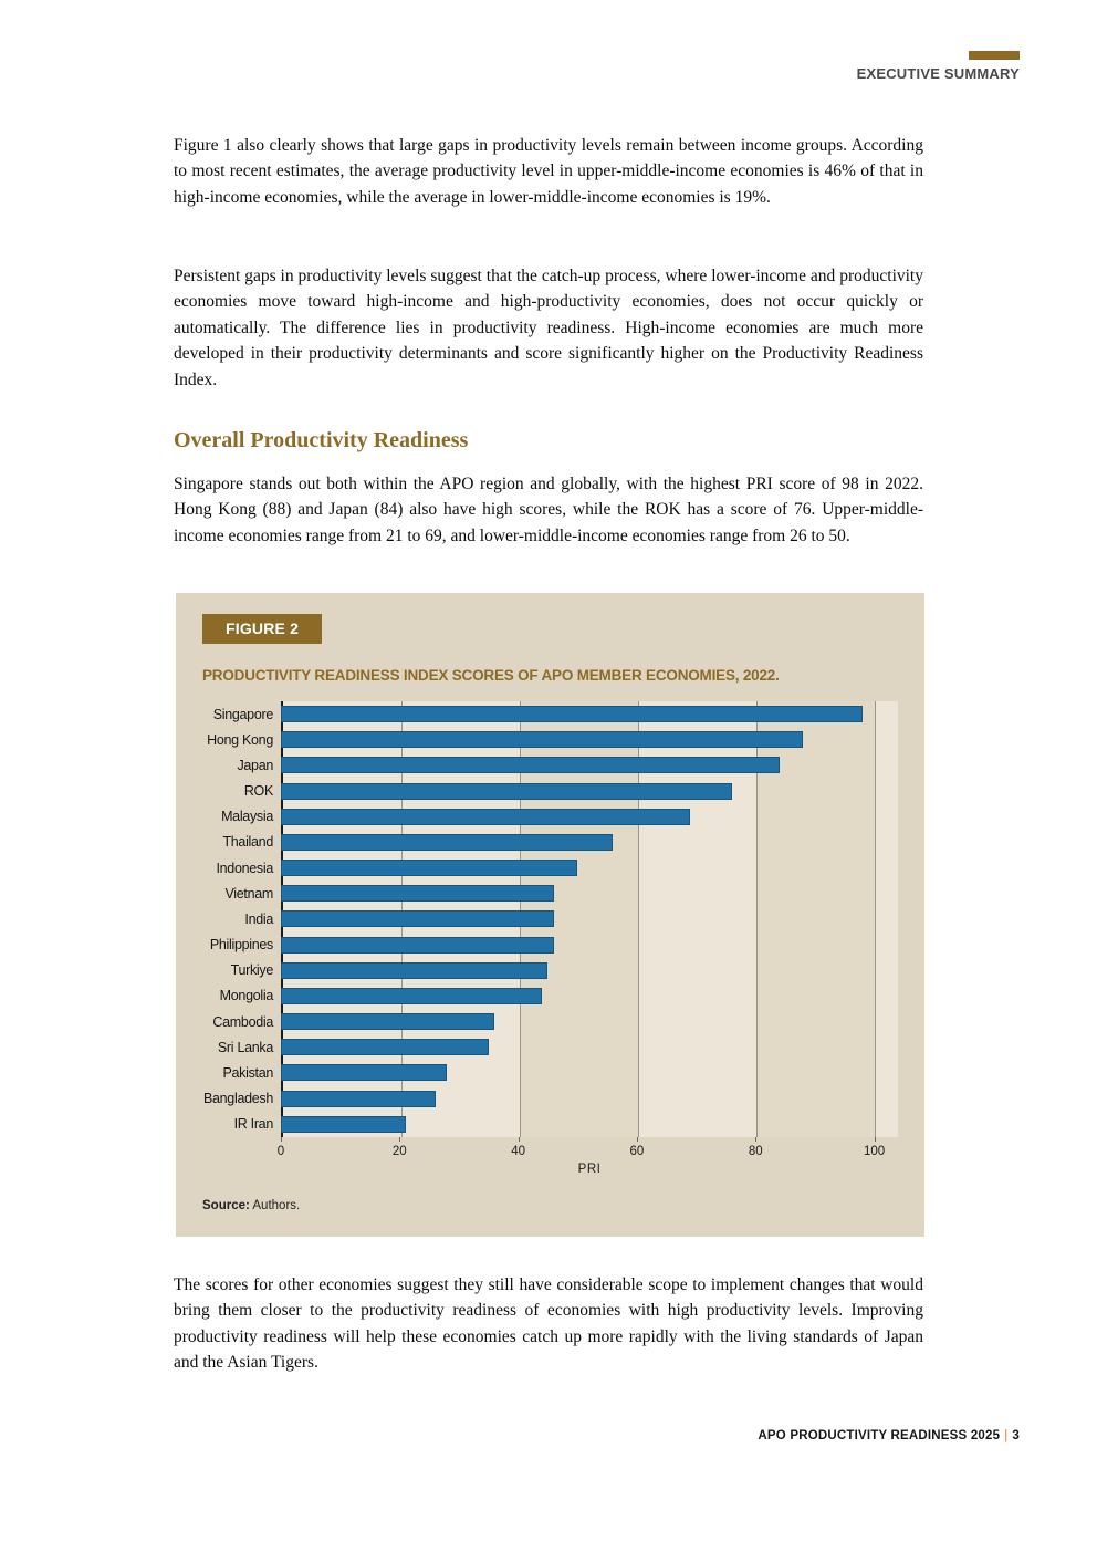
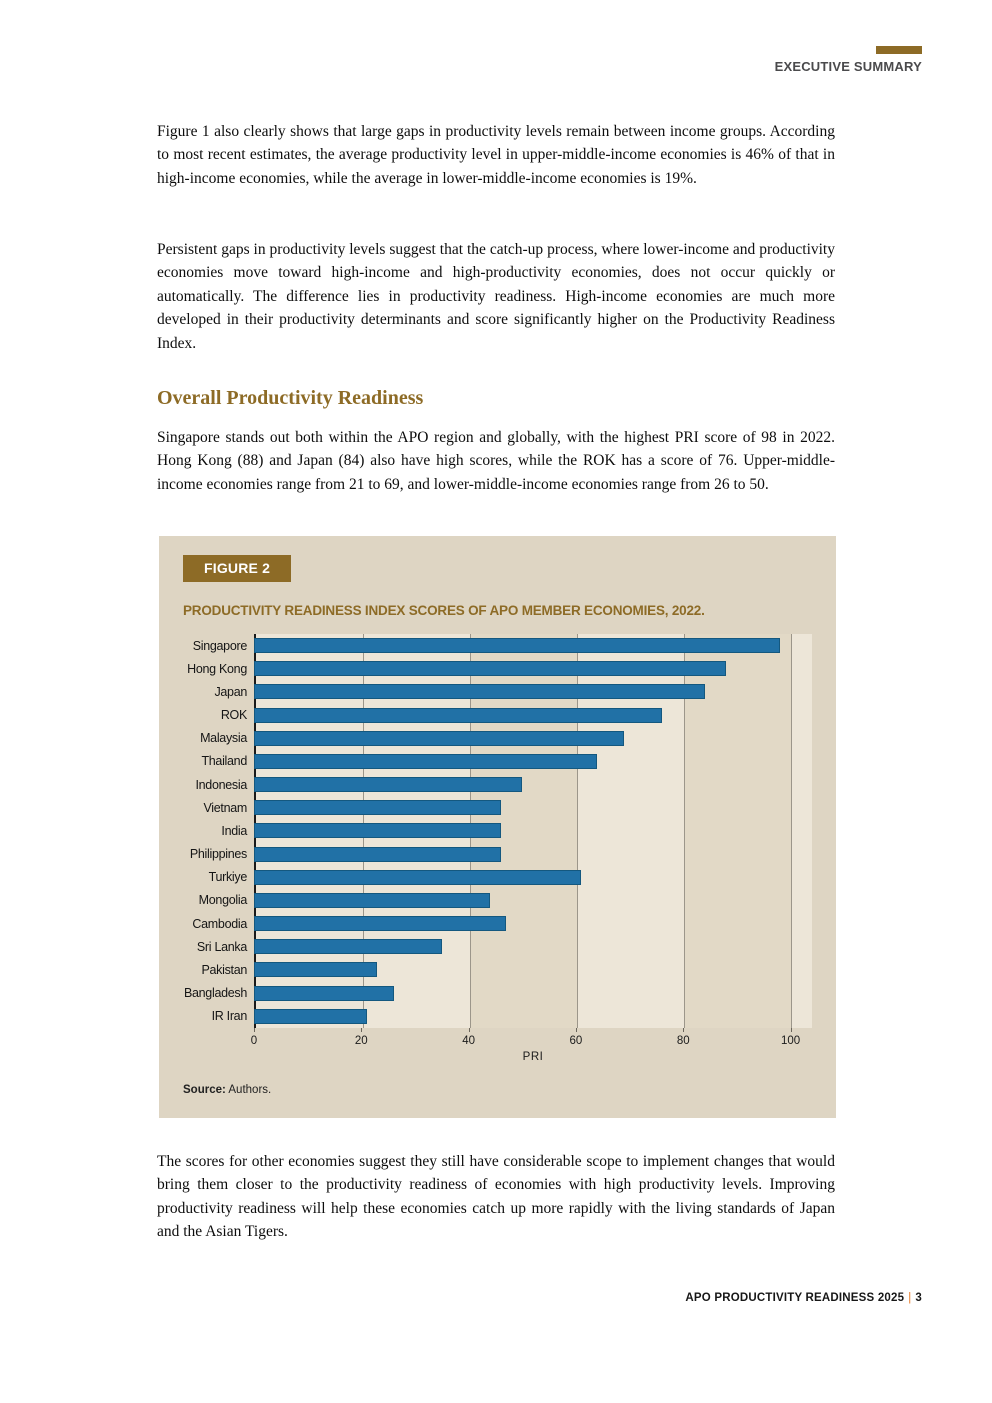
Thailand: 56 -> 64
Turkiye: 45 -> 61
Cambodia: 36 -> 47
Pakistan: 28 -> 23
